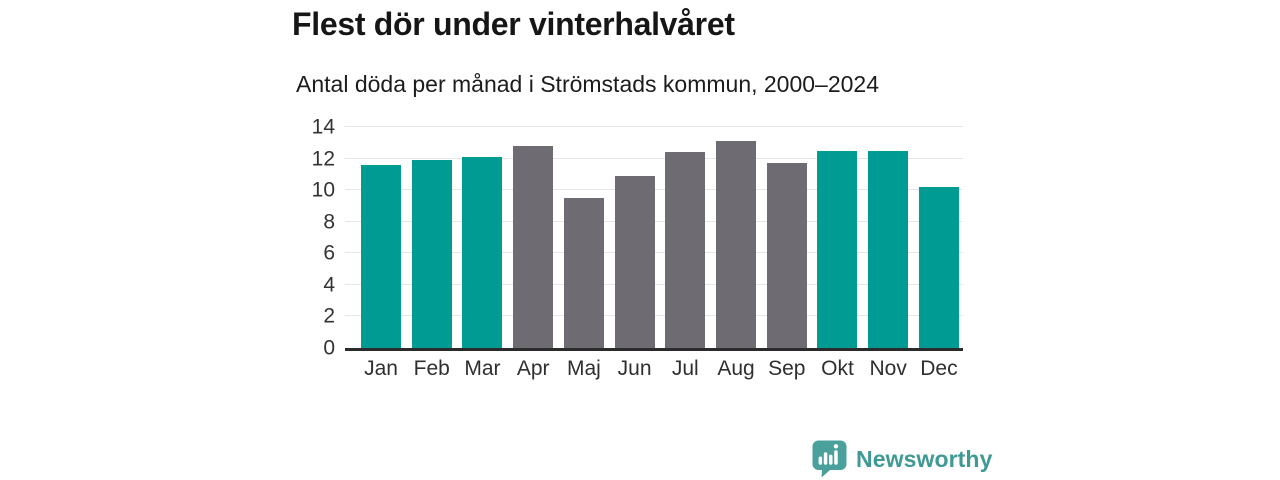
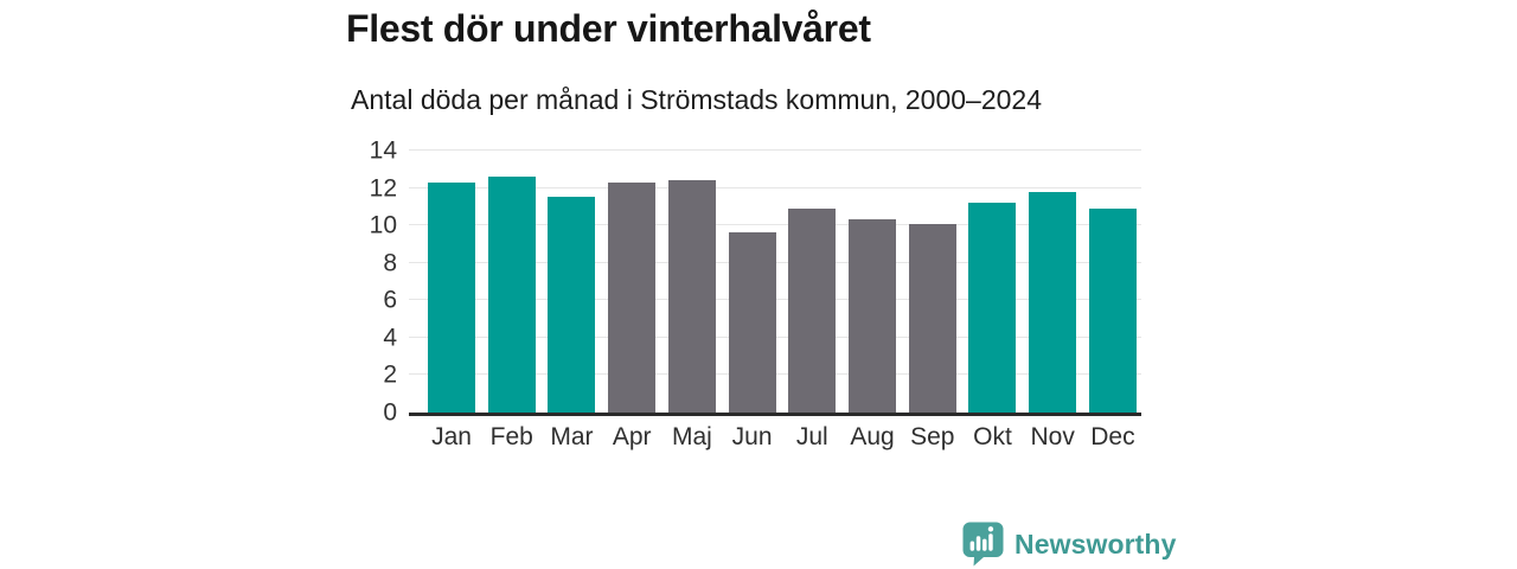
Jan: 11.6 -> 12.3
Feb: 11.9 -> 12.6
Mar: 12.1 -> 11.5
Apr: 12.8 -> 12.3
Maj: 9.5 -> 12.4
Jun: 10.9 -> 9.6
Jul: 12.4 -> 10.9
Aug: 13.1 -> 10.3
Sep: 11.7 -> 10.1
Okt: 12.5 -> 11.2
Nov: 12.5 -> 11.8
Dec: 10.2 -> 10.9
